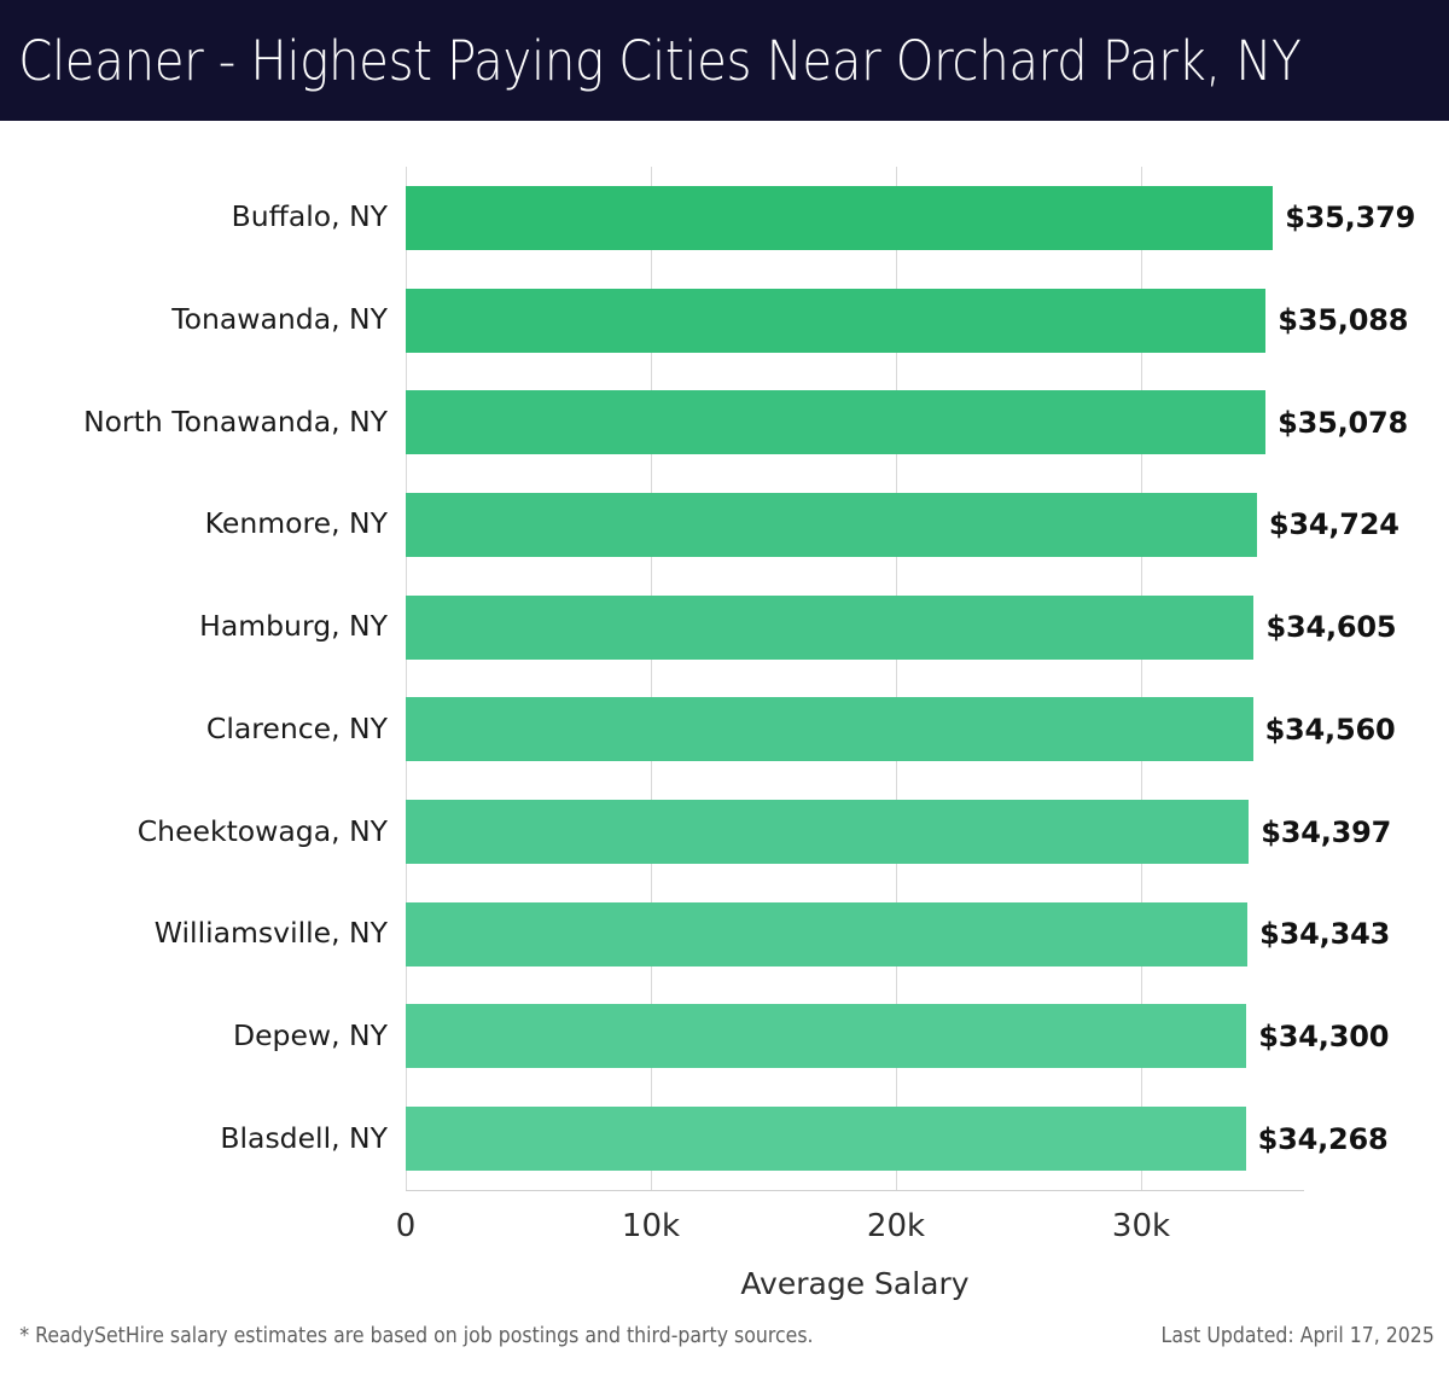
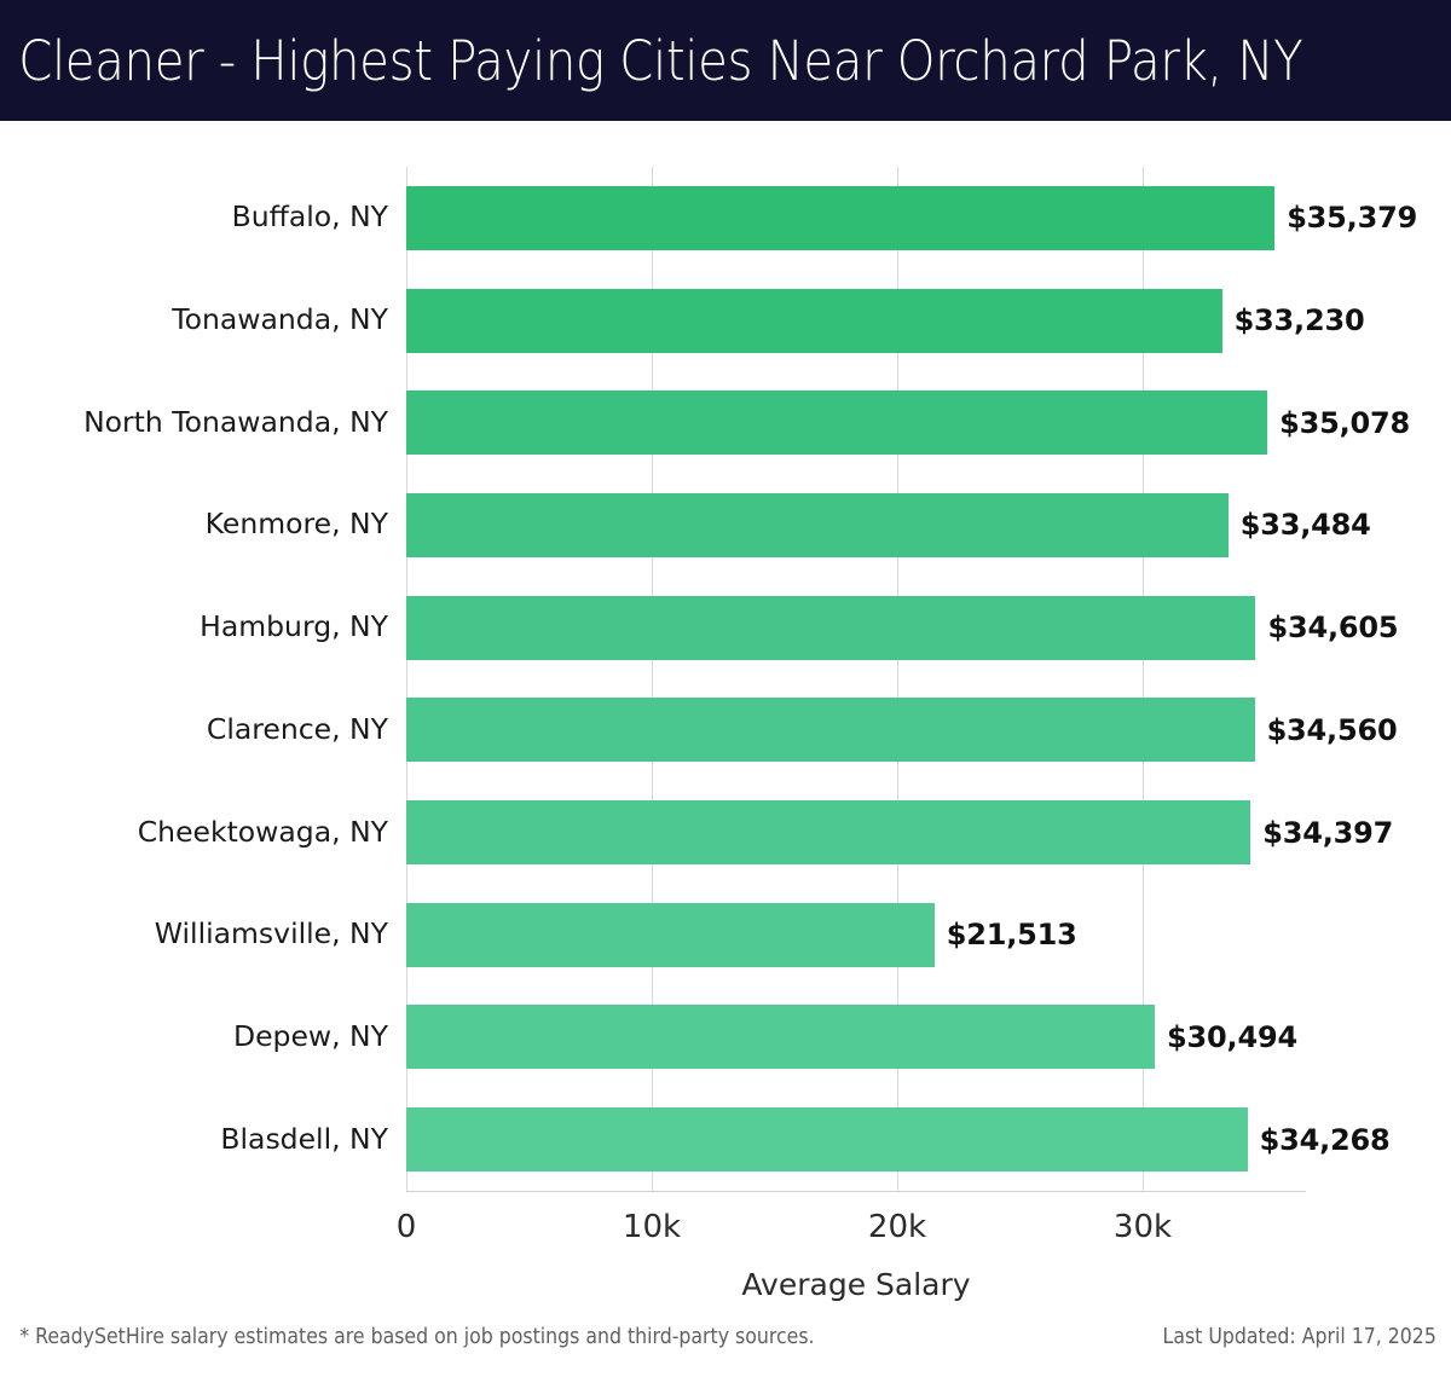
Tonawanda, NY: $35,088 -> $33,230
Kenmore, NY: $34,724 -> $33,484
Williamsville, NY: $34,343 -> $21,513
Depew, NY: $34,300 -> $30,494
